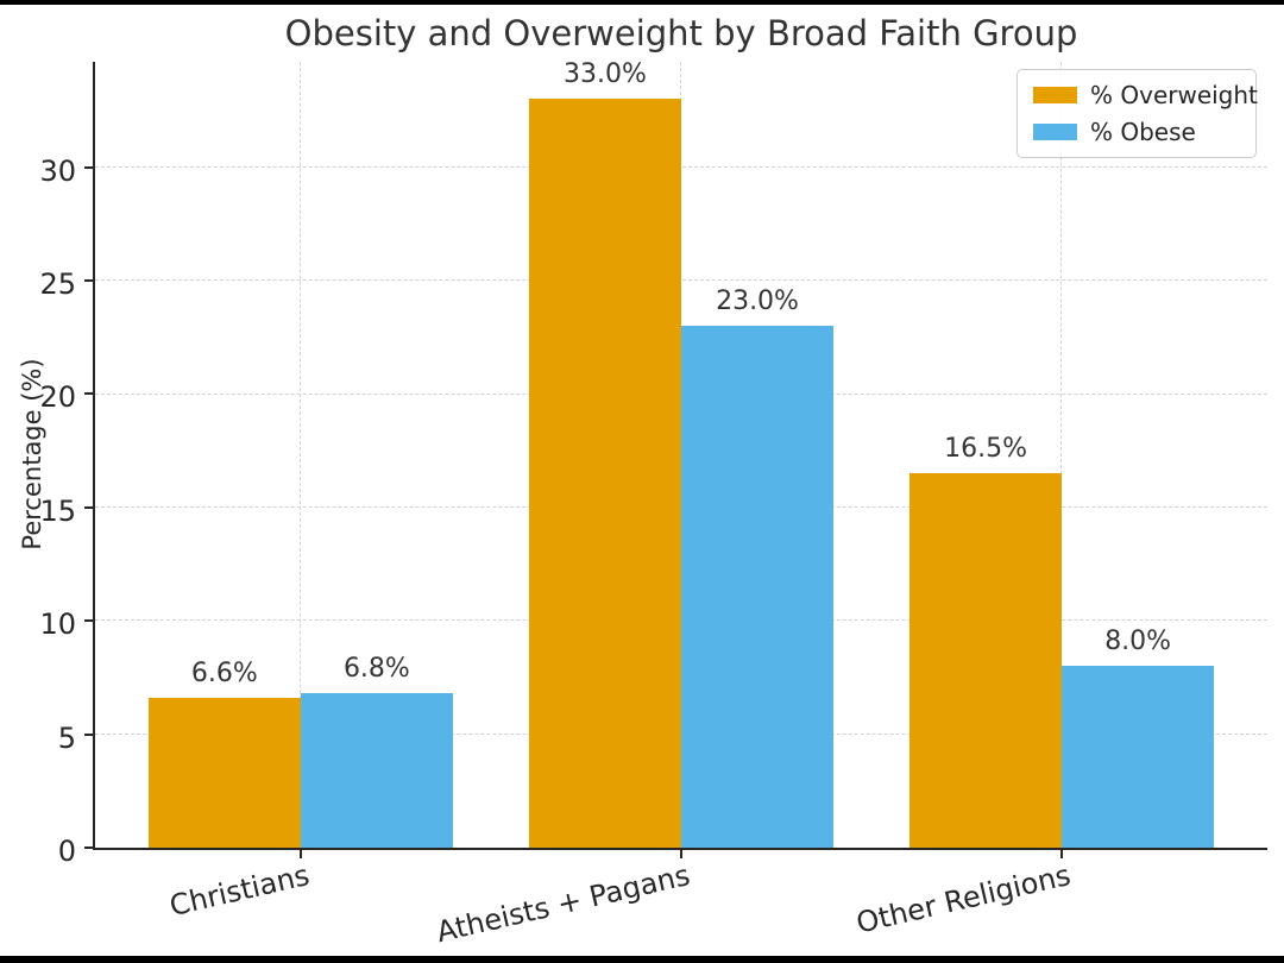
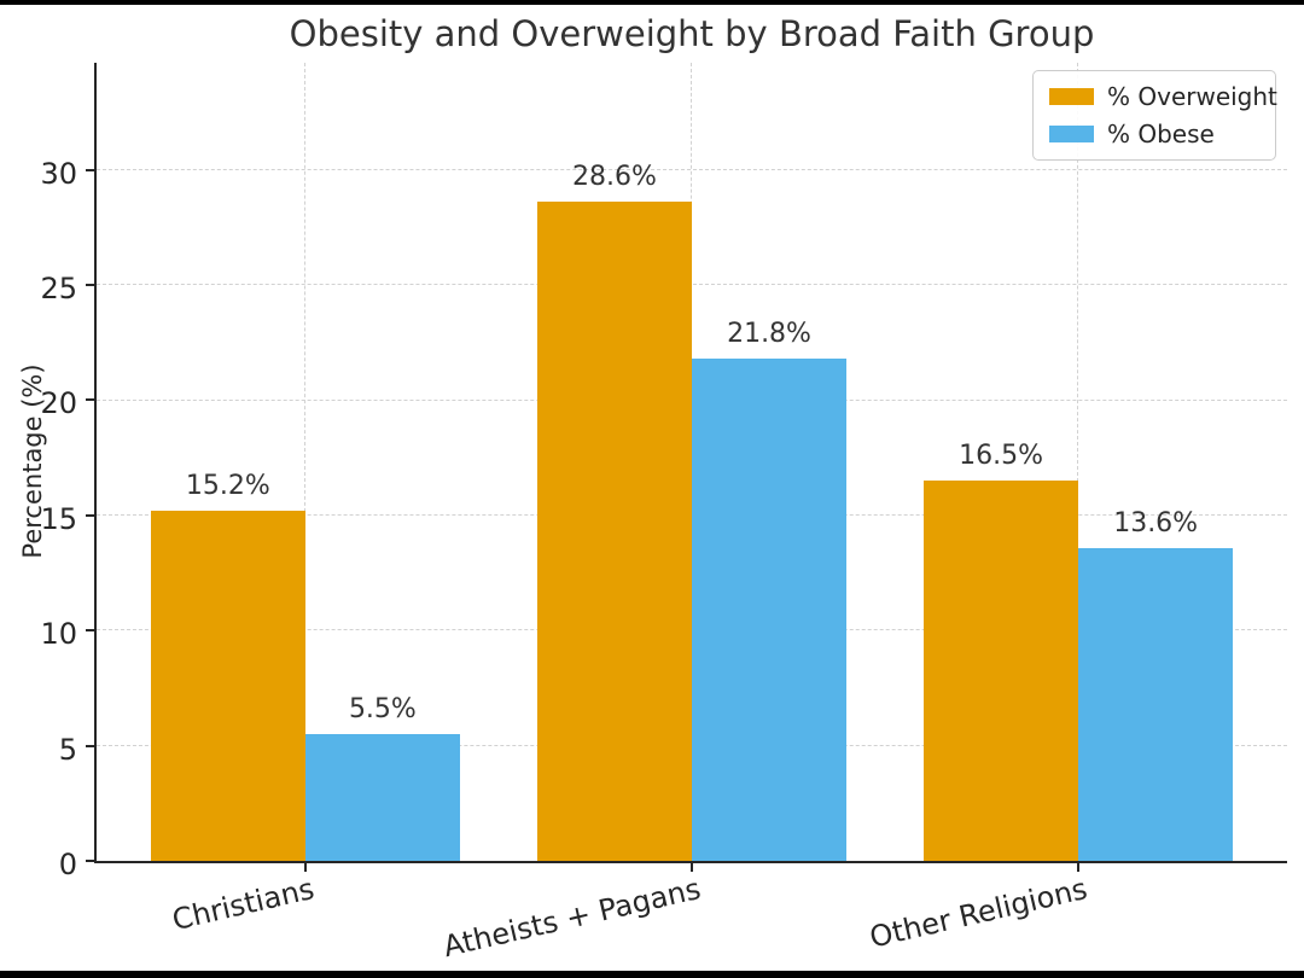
% Overweight/Christians: 6.6% -> 15.2%
% Obese/Christians: 6.8% -> 5.5%
% Overweight/Atheists + Pagans: 33.0% -> 28.6%
% Obese/Atheists + Pagans: 23.0% -> 21.8%
% Obese/Other Religions: 8.0% -> 13.6%
